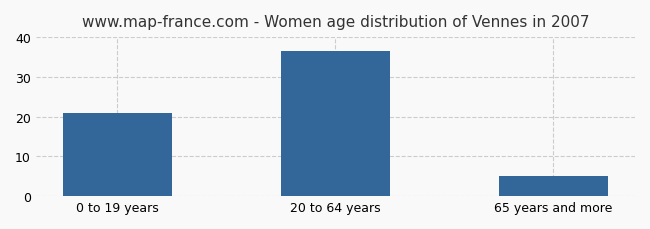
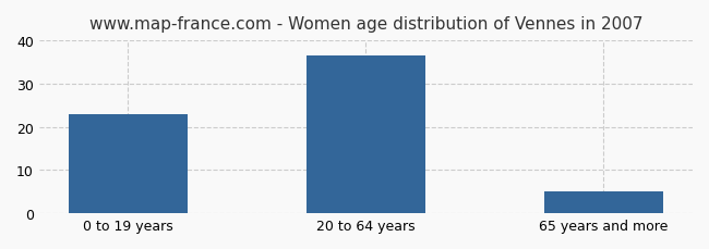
0 to 19 years: 21.0 -> 23.0
